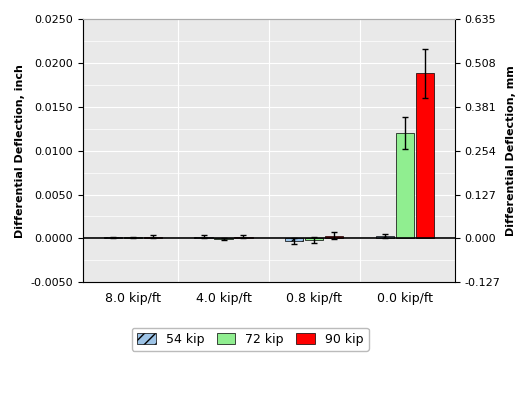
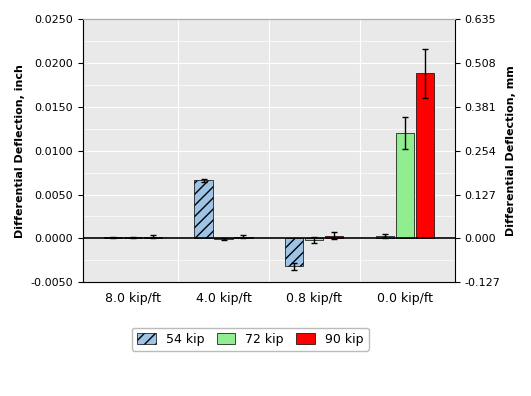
54 kip/4.0 kip/ft: 0.0002 -> 0.0066
54 kip/0.8 kip/ft: -0.0003 -> -0.0032
